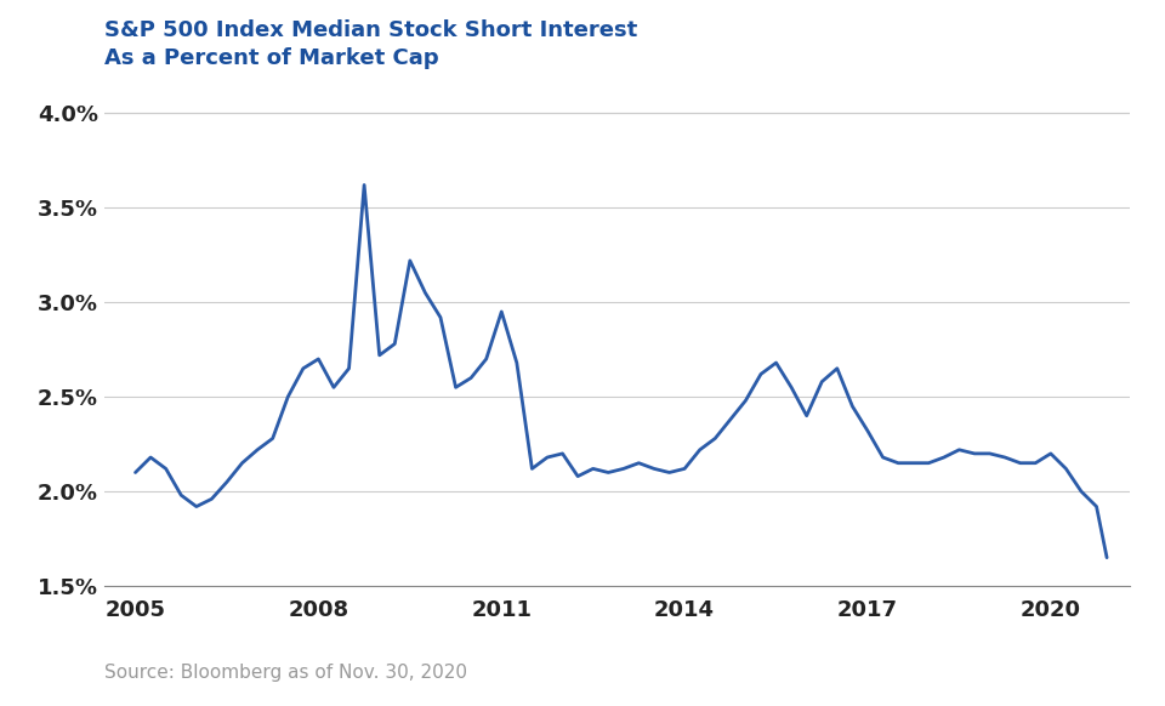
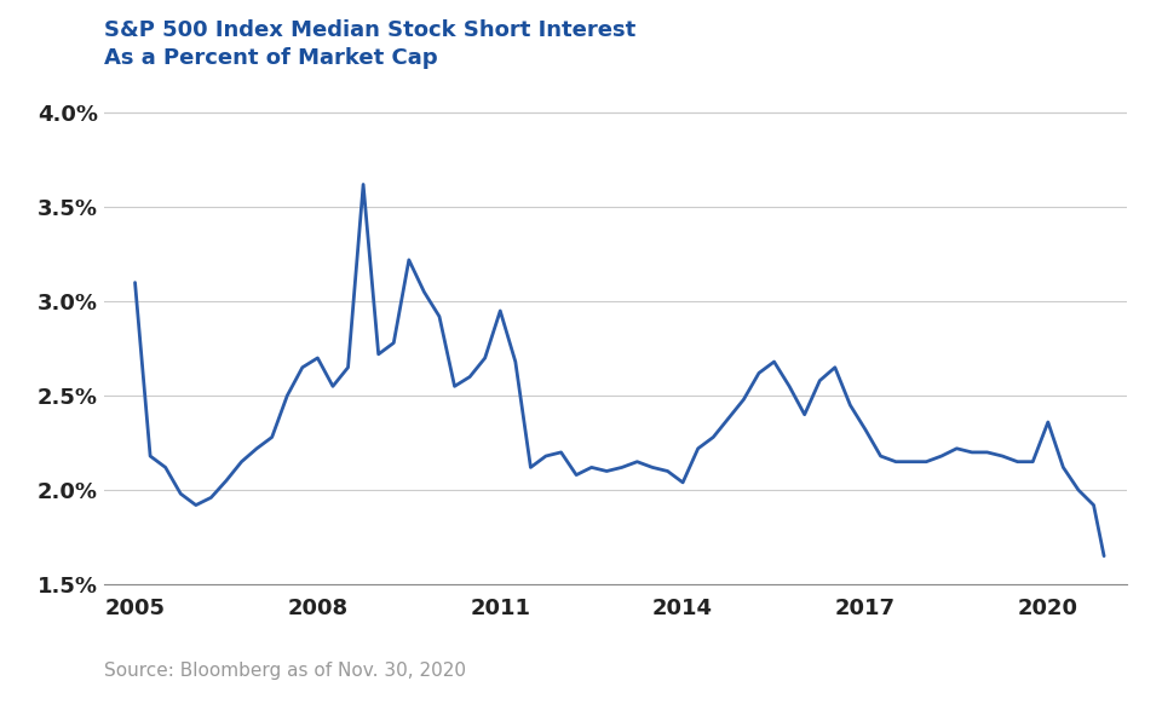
2005: 2.10% -> 3.10%
2014: 2.12% -> 2.04%
2020: 2.20% -> 2.36%
